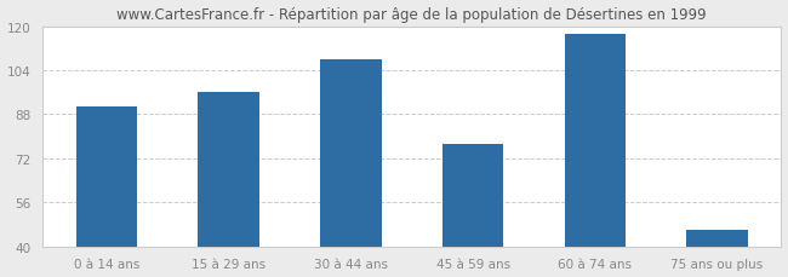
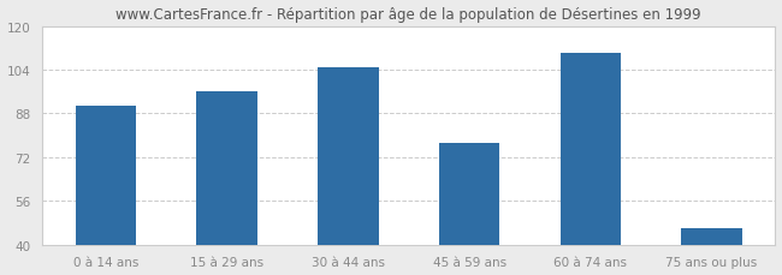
30 à 44 ans: 108 -> 105
60 à 74 ans: 117 -> 110
